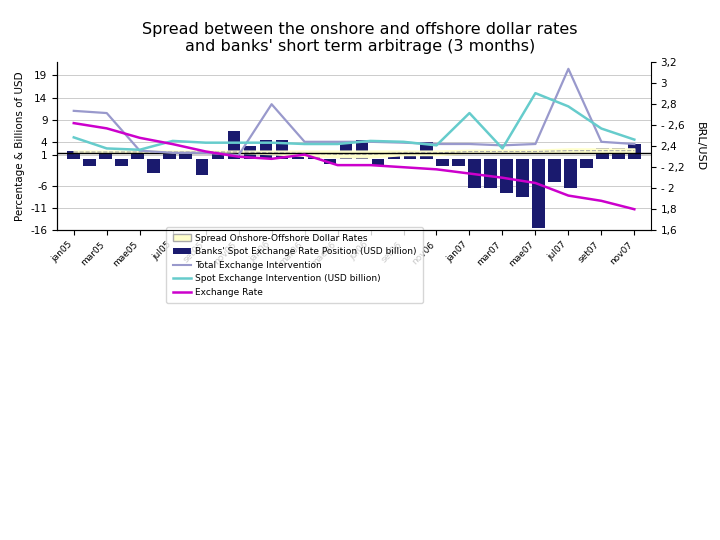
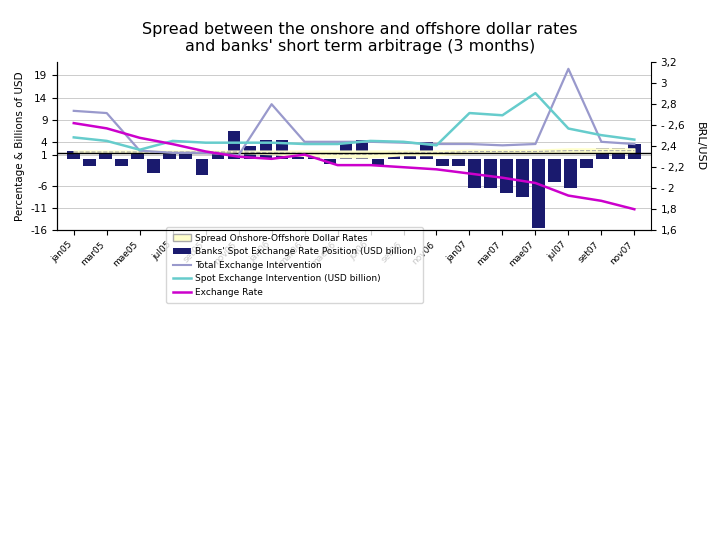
Spot Exchange Intervention (USD billion)/mar05: 2.5 -> 4.2
Spot Exchange Intervention (USD billion)/mar07: 2.5 -> 10.0
Spot Exchange Intervention (USD billion)/jul07: 12.0 -> 7.0
Spot Exchange Intervention (USD billion)/set07: 7.0 -> 5.5
